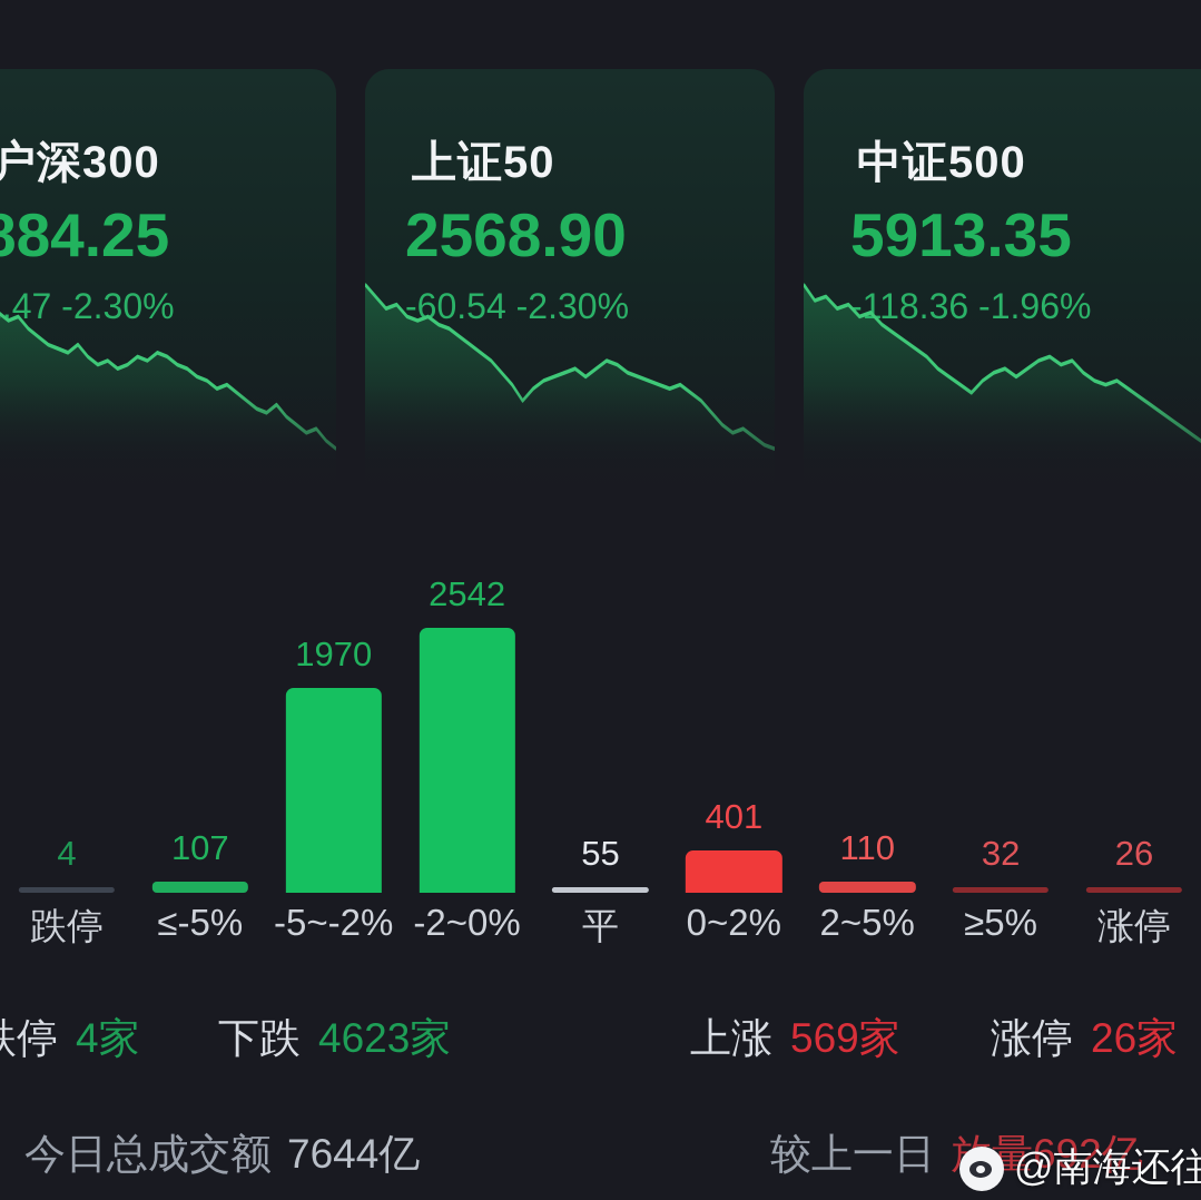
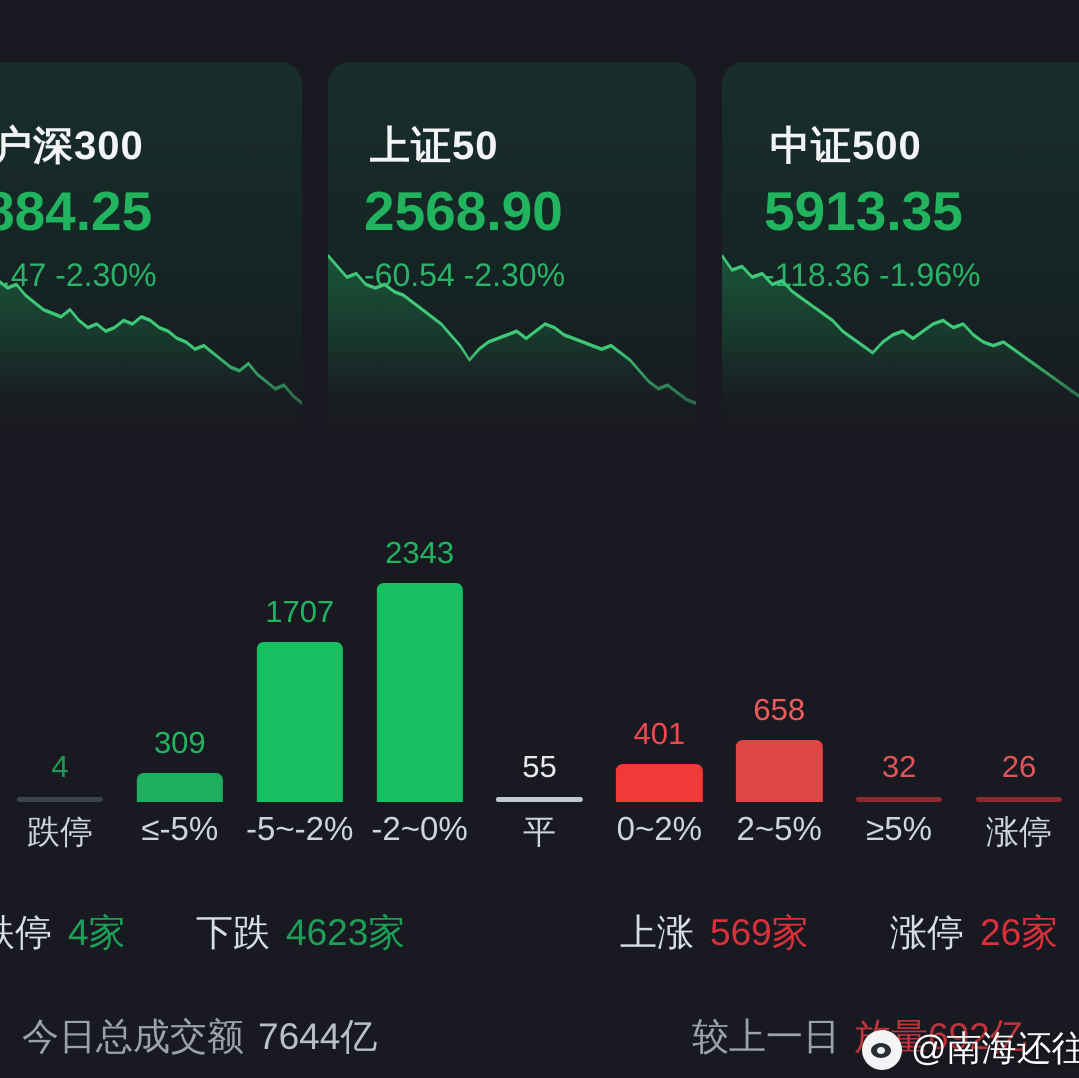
≤-5%: 107 -> 309
-5~-2%: 1970 -> 1707
-2~0%: 2542 -> 2343
2~5%: 110 -> 658
